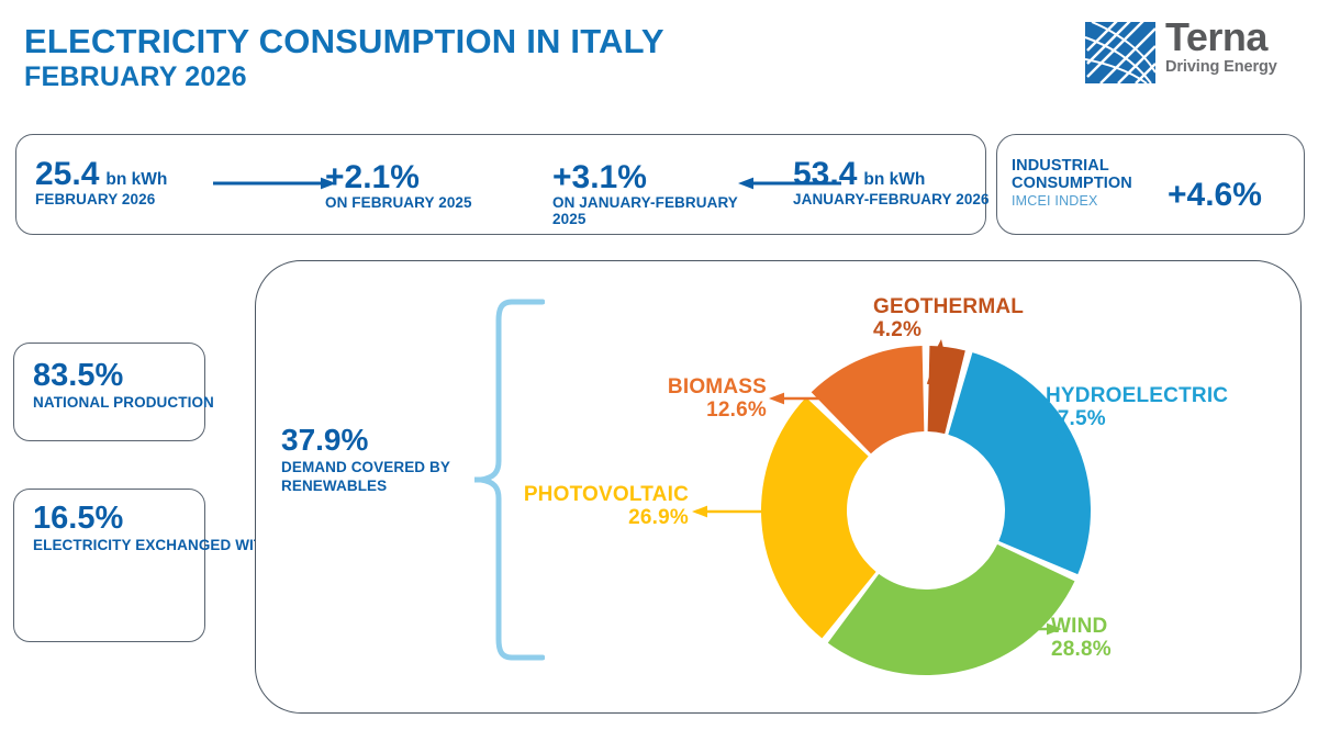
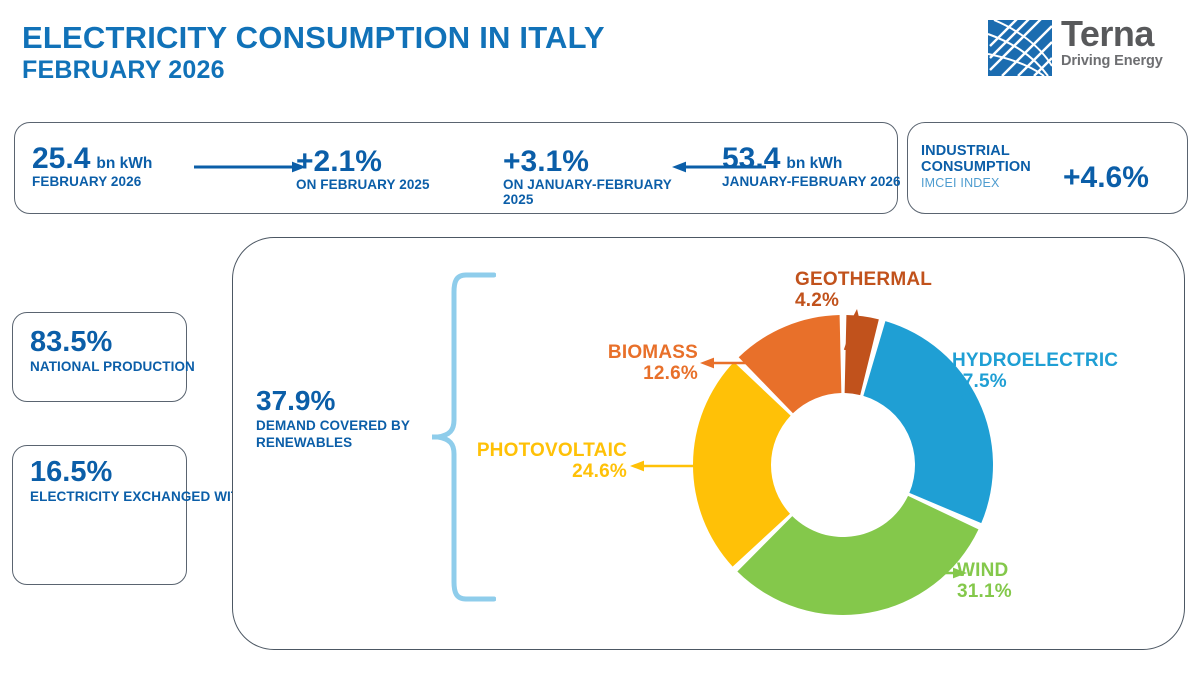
WIND: 28.8% -> 31.1%
PHOTOVOLTAIC: 26.9% -> 24.6%
